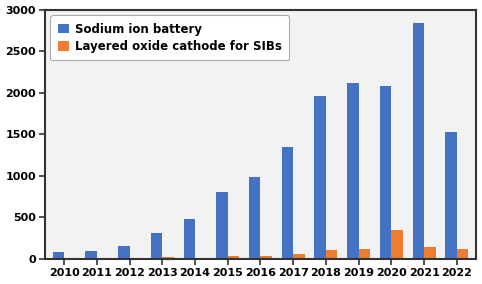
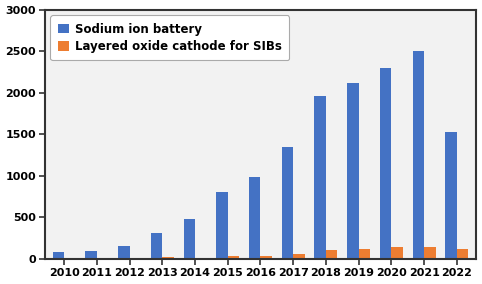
Sodium ion battery/2020: 2080 -> 2300
Layered oxide cathode for SIBs/2020: 340 -> 140
Sodium ion battery/2021: 2840 -> 2500
